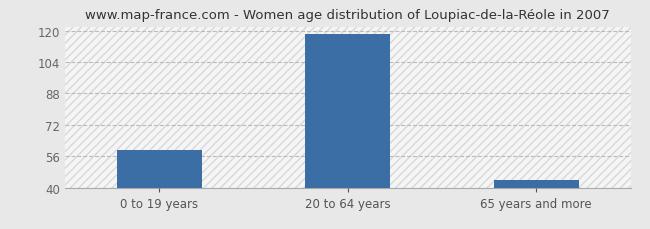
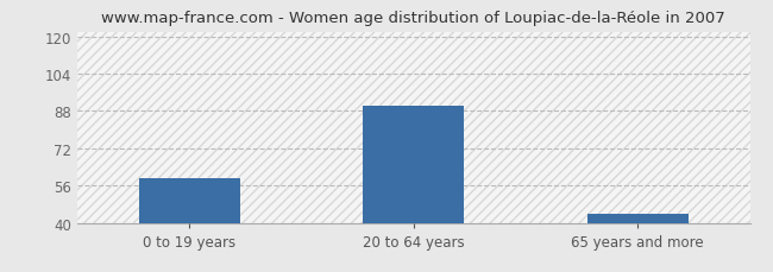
20 to 64 years: 118 -> 90
